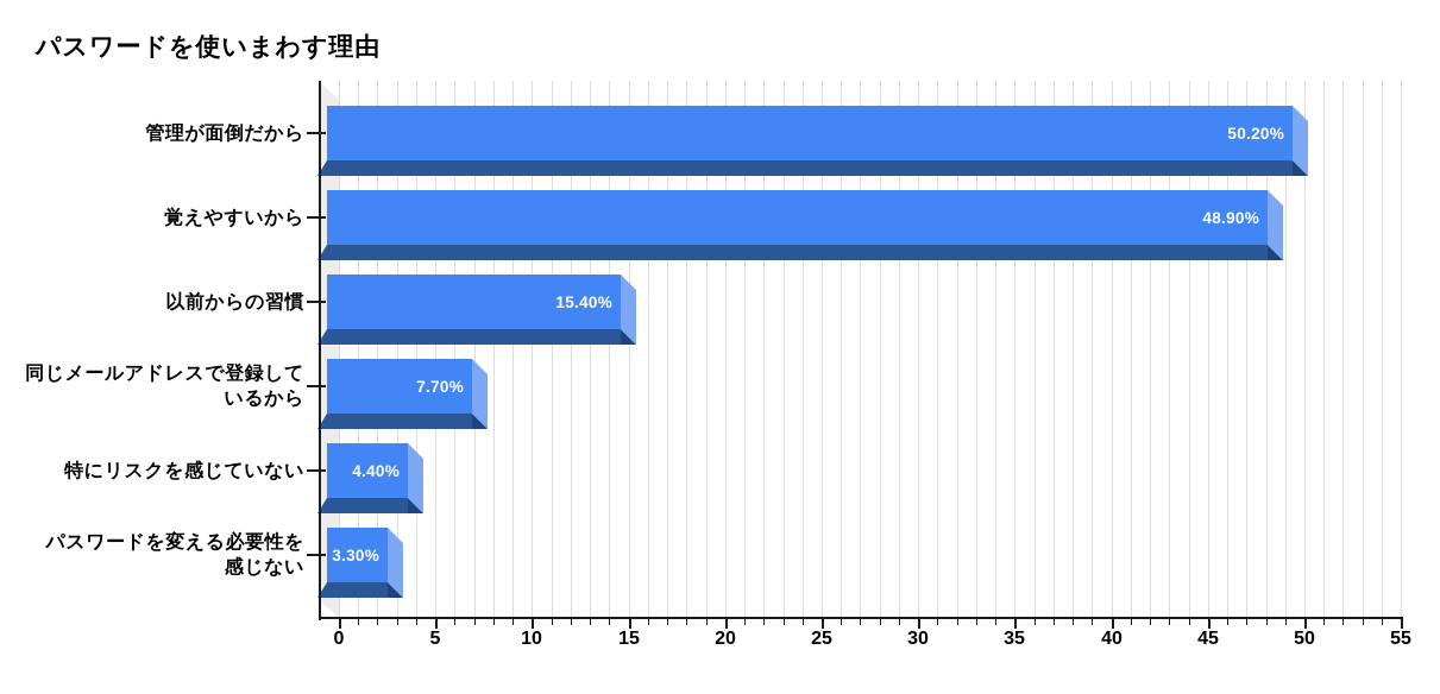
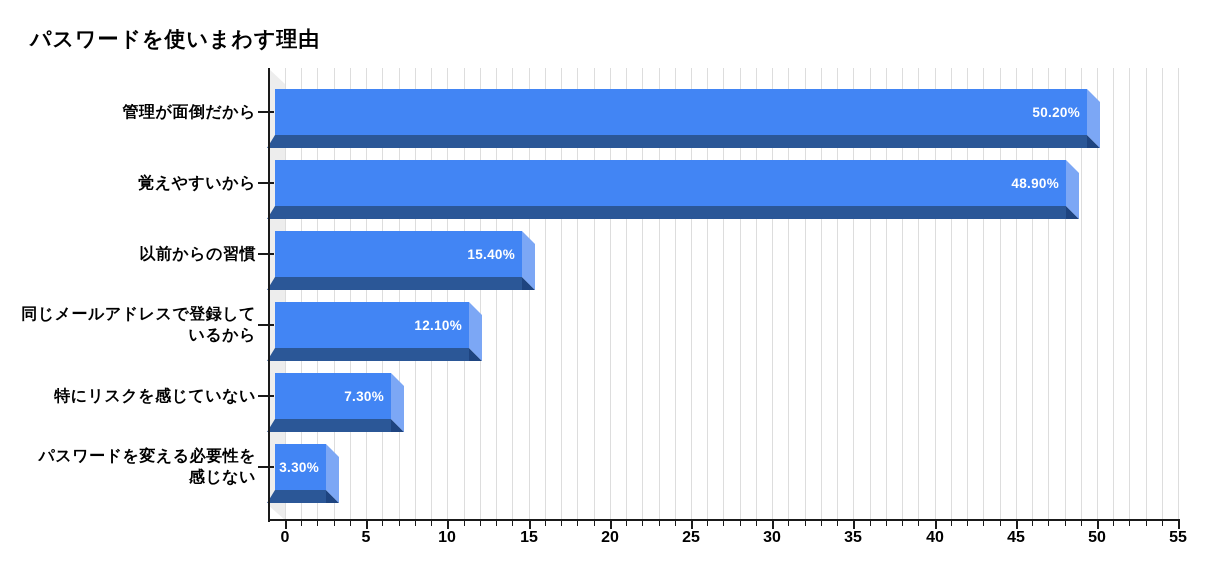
同じメールアドレスで登録しているから: 7.70% -> 12.10%
特にリスクを感じていない: 4.40% -> 7.30%
